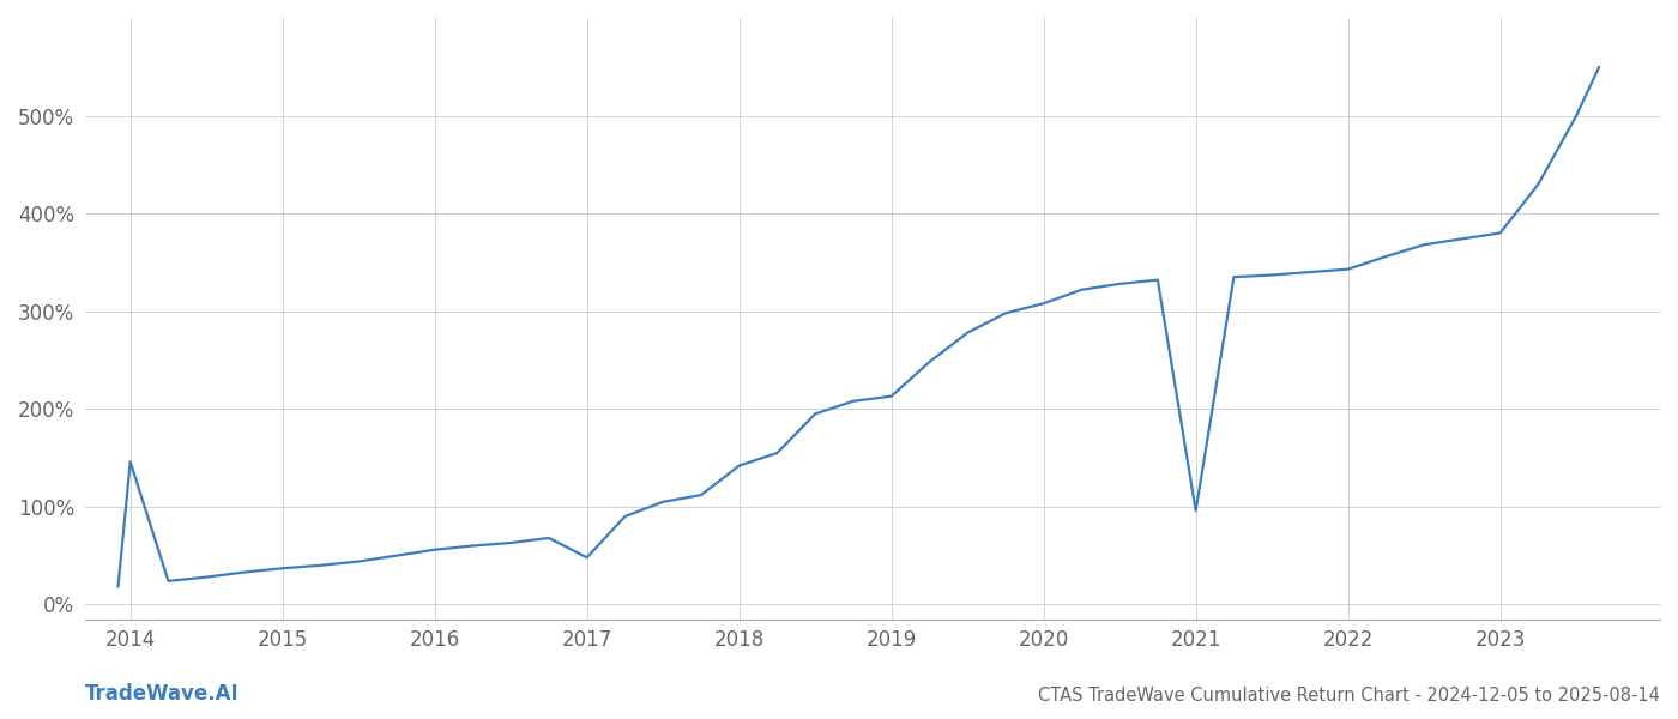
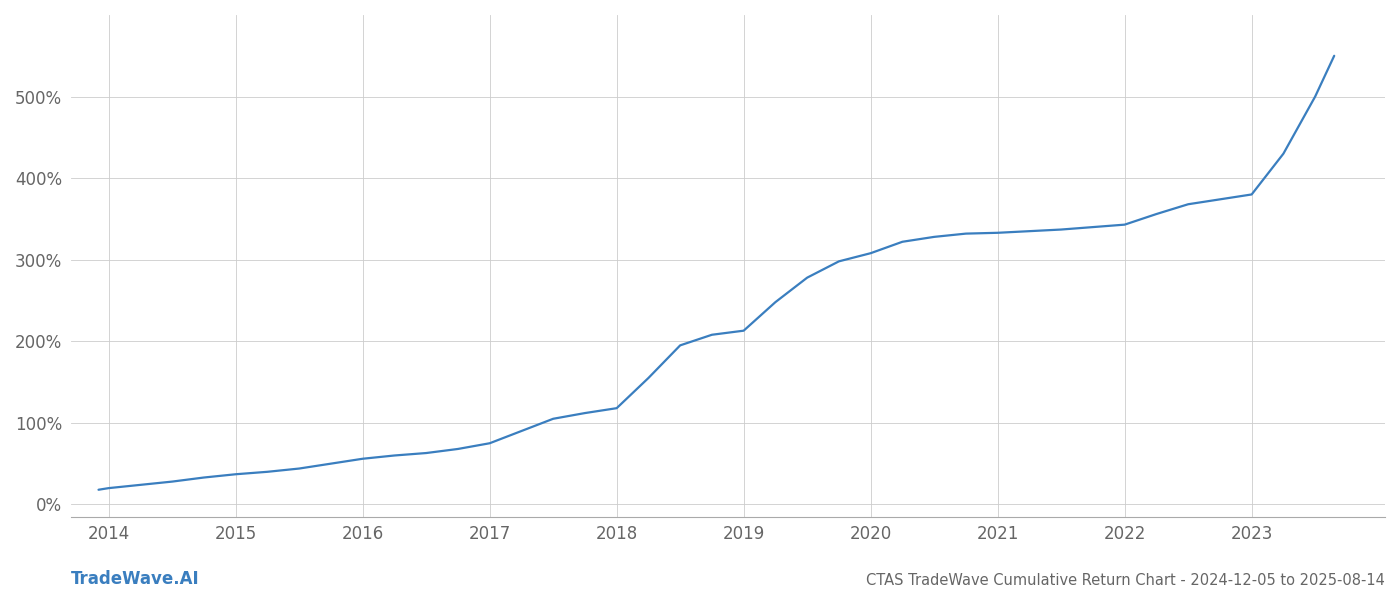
2014: 146% -> 20%
2017: 48% -> 75%
2018: 142% -> 118%
2021: 96% -> 333%
